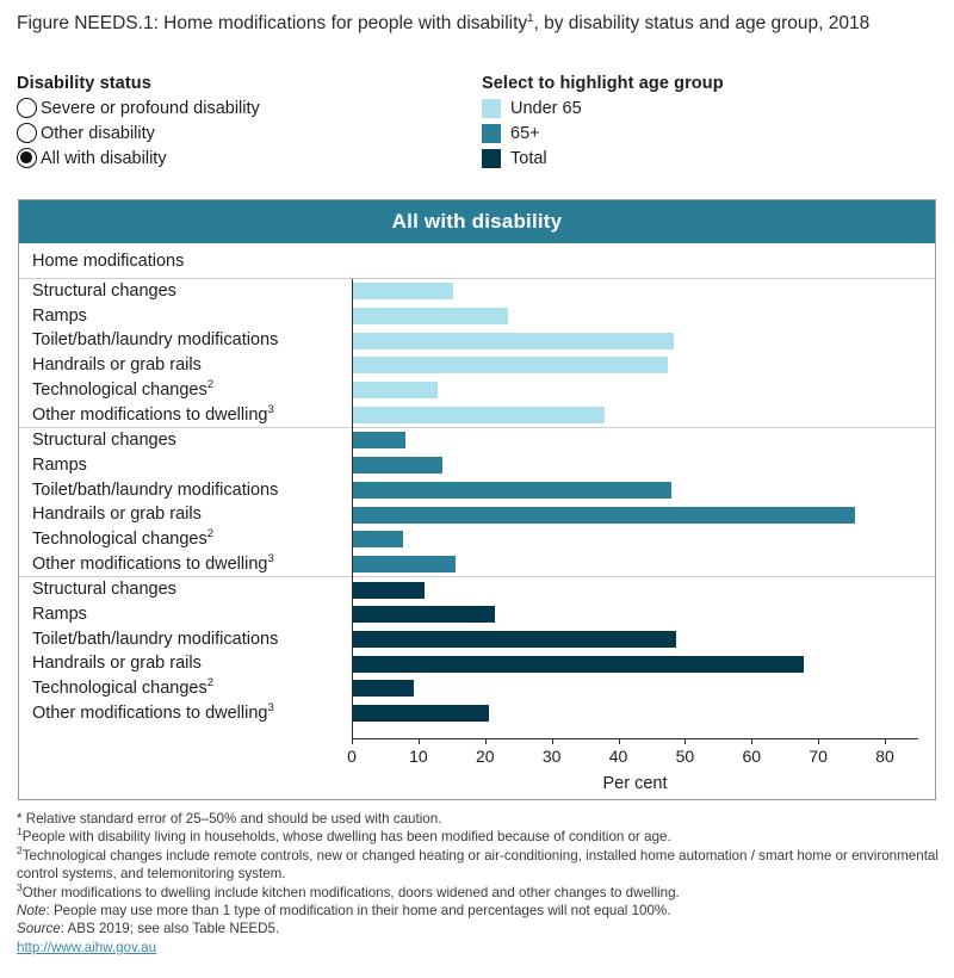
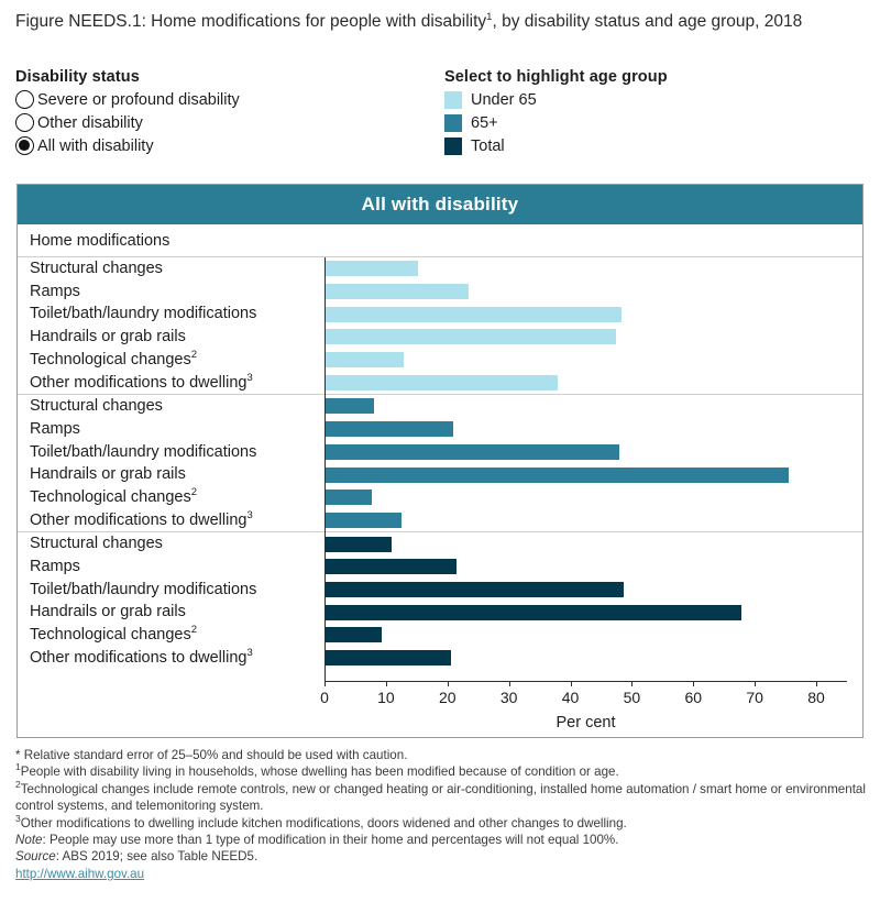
65+/Ramps: 13 -> 20
65+/Other modifications to dwelling: 15 -> 12
